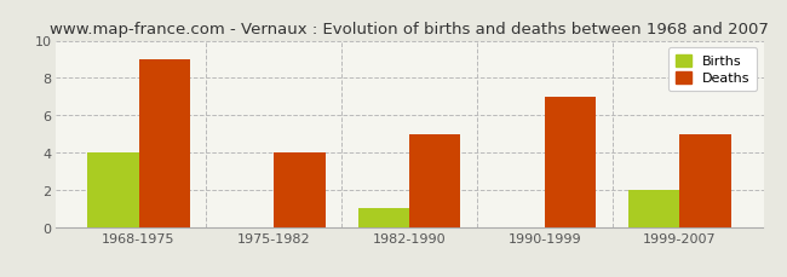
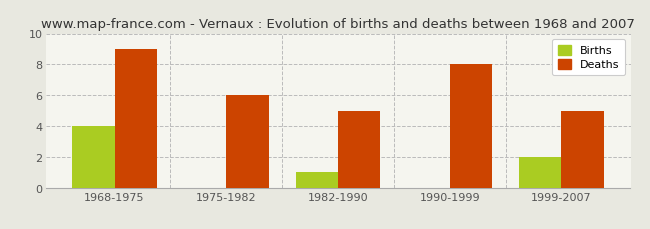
Deaths/1975-1982: 4 -> 6
Deaths/1990-1999: 7 -> 8
